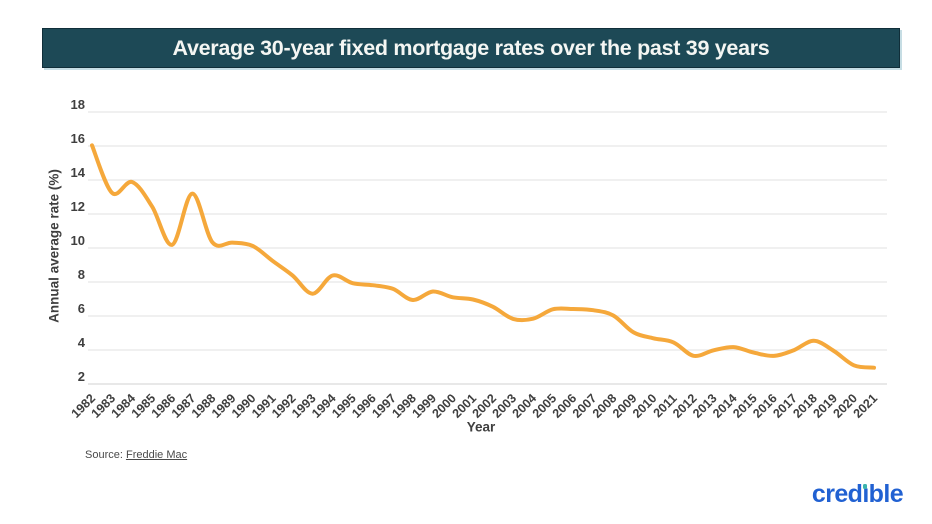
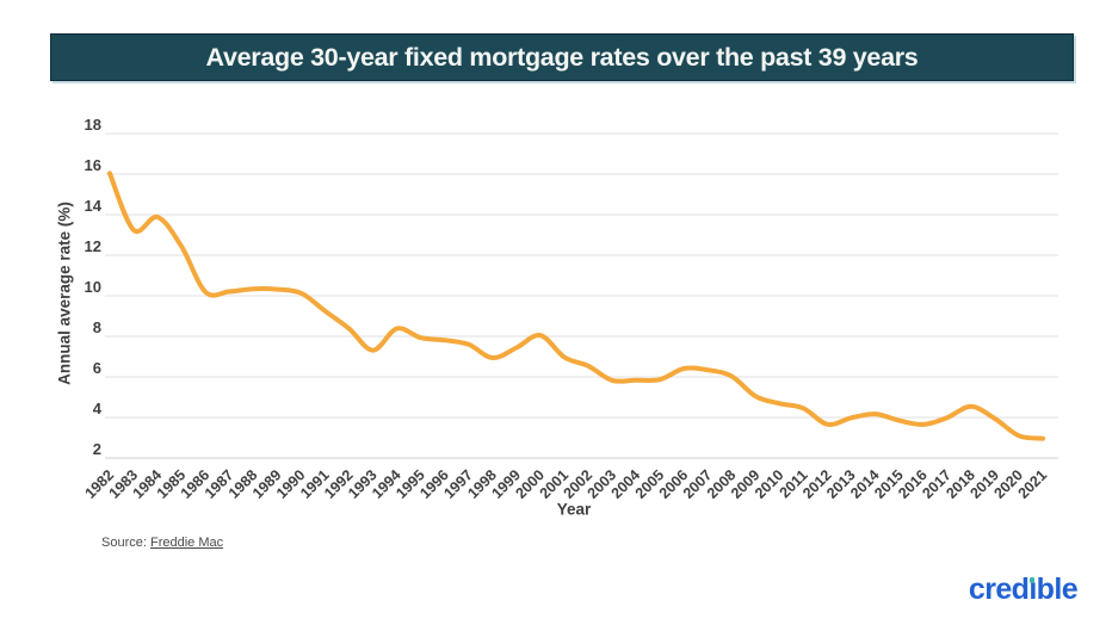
1987: 13.2 -> 10.2
2000: 7.1 -> 8.1
2005: 6.4 -> 5.9
